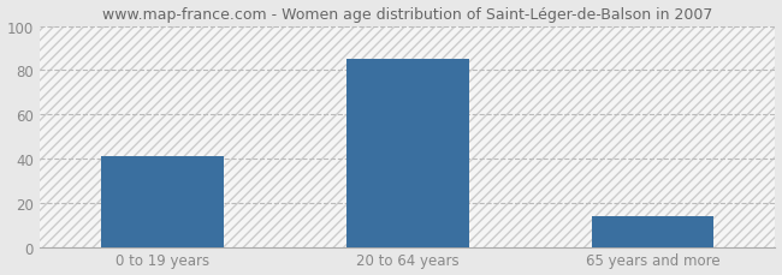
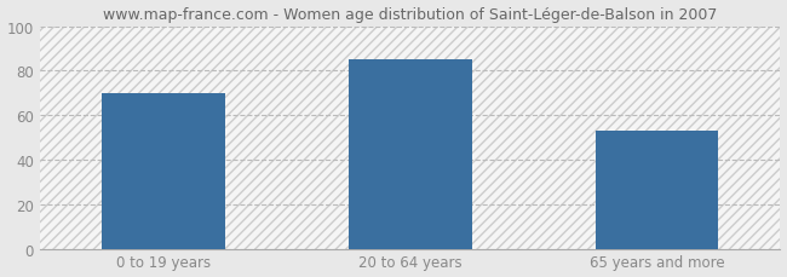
0 to 19 years: 41 -> 70
65 years and more: 14 -> 53
